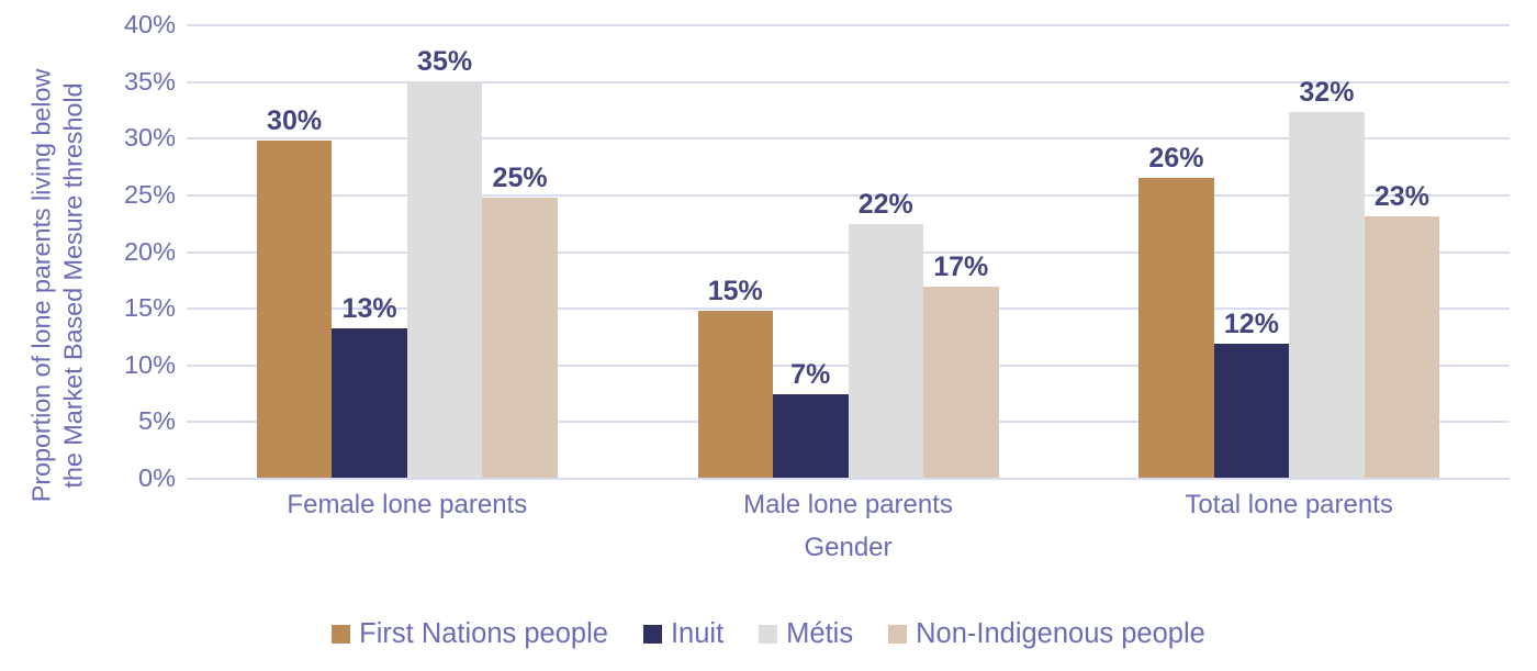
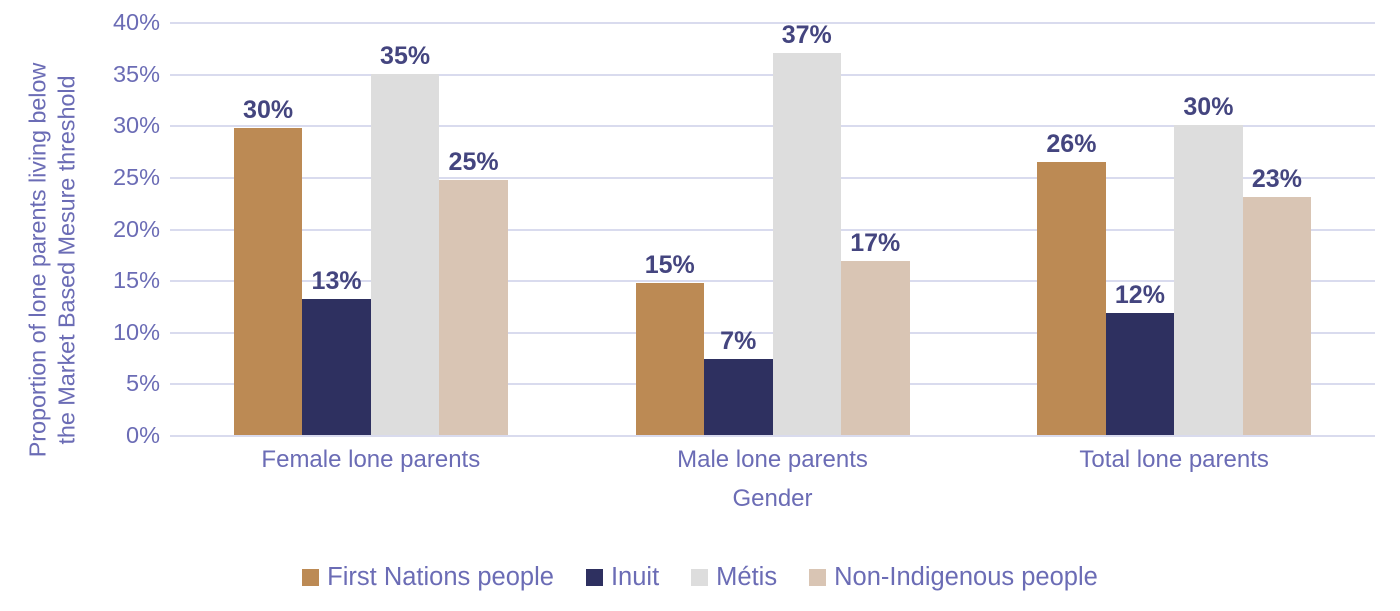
Métis/Male lone parents: 22% -> 37%
Métis/Total lone parents: 32% -> 30%
